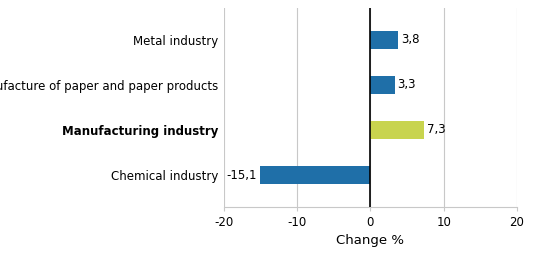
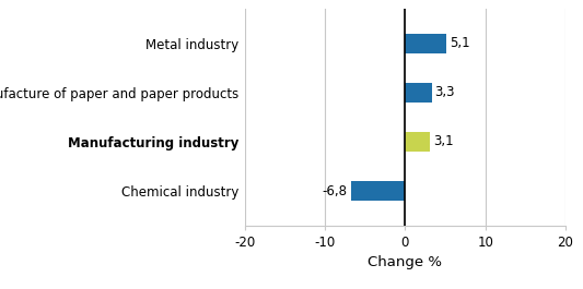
Metal industry: 3,8 -> 5,1
Manufacturing industry: 7,3 -> 3,1
Chemical industry: -15,1 -> -6,8
